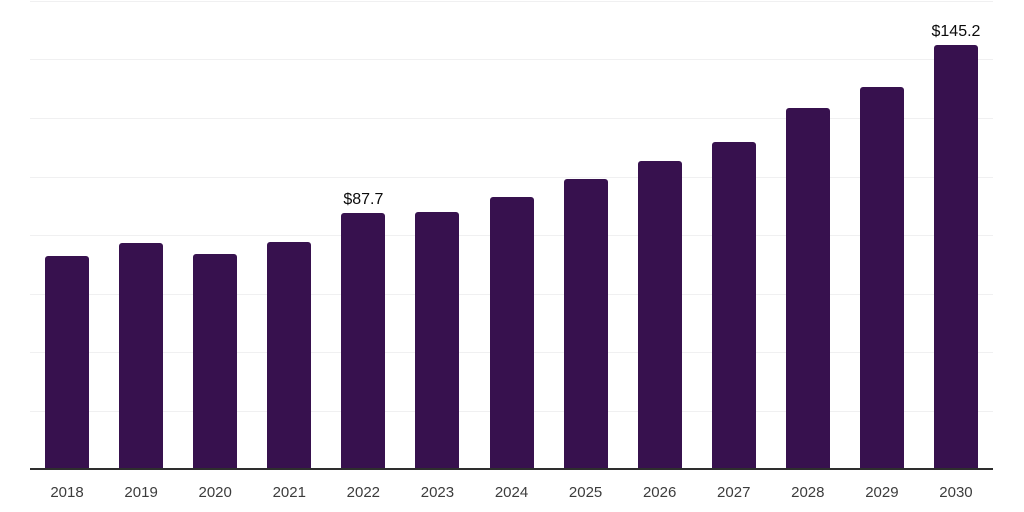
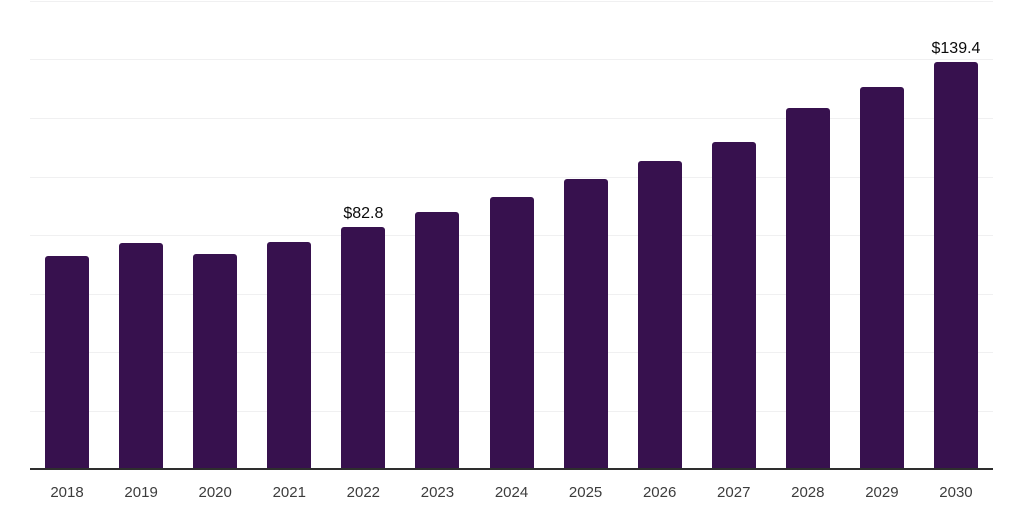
2022: $87.7 -> $82.8
2030: $145.2 -> $139.4
